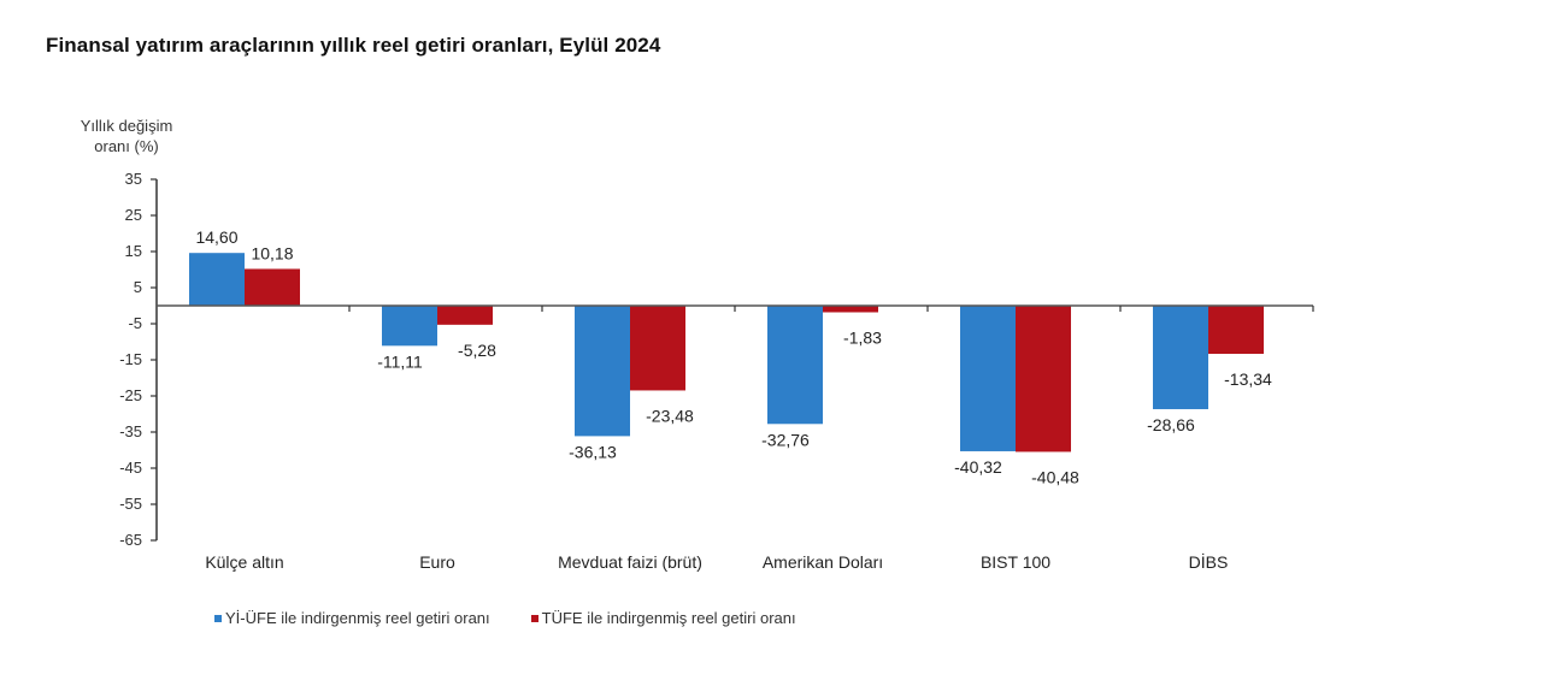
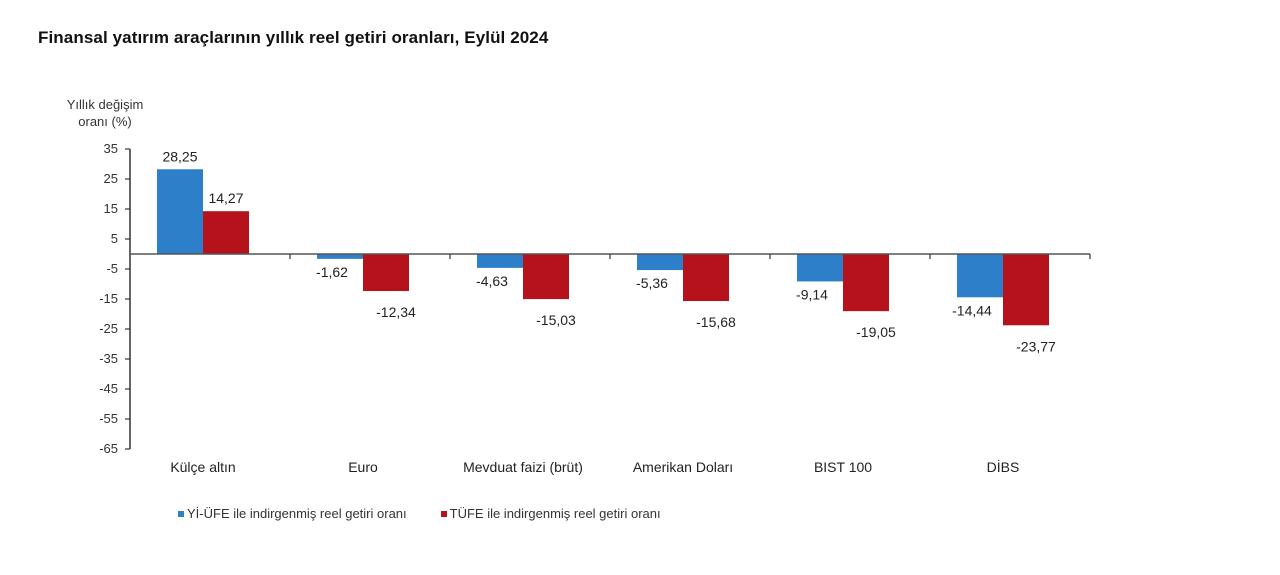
Yİ-ÜFE ile indirgenmiş reel getiri oranı/Külçe altın: 14,60 -> 28,25
TÜFE ile indirgenmiş reel getiri oranı/Külçe altın: 10,18 -> 14,27
Yİ-ÜFE ile indirgenmiş reel getiri oranı/Euro: -11,11 -> -1,62
TÜFE ile indirgenmiş reel getiri oranı/Euro: -5,28 -> -12,34
Yİ-ÜFE ile indirgenmiş reel getiri oranı/Mevduat faizi (brüt): -36,13 -> -4,63
TÜFE ile indirgenmiş reel getiri oranı/Mevduat faizi (brüt): -23,48 -> -15,03
Yİ-ÜFE ile indirgenmiş reel getiri oranı/Amerikan Doları: -32,76 -> -5,36
TÜFE ile indirgenmiş reel getiri oranı/Amerikan Doları: -1,83 -> -15,68
Yİ-ÜFE ile indirgenmiş reel getiri oranı/BIST 100: -40,32 -> -9,14
TÜFE ile indirgenmiş reel getiri oranı/BIST 100: -40,48 -> -19,05
Yİ-ÜFE ile indirgenmiş reel getiri oranı/DİBS: -28,66 -> -14,44
TÜFE ile indirgenmiş reel getiri oranı/DİBS: -13,34 -> -23,77
